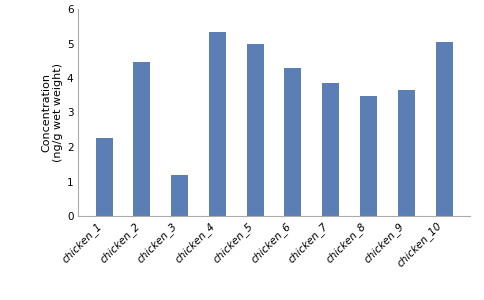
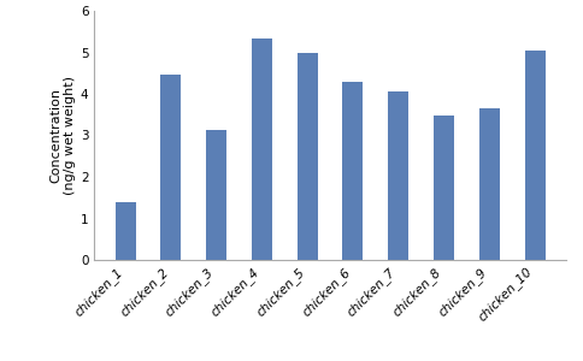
chicken_1: 2.25 -> 1.38
chicken_3: 1.20 -> 3.12
chicken_7: 3.85 -> 4.05
